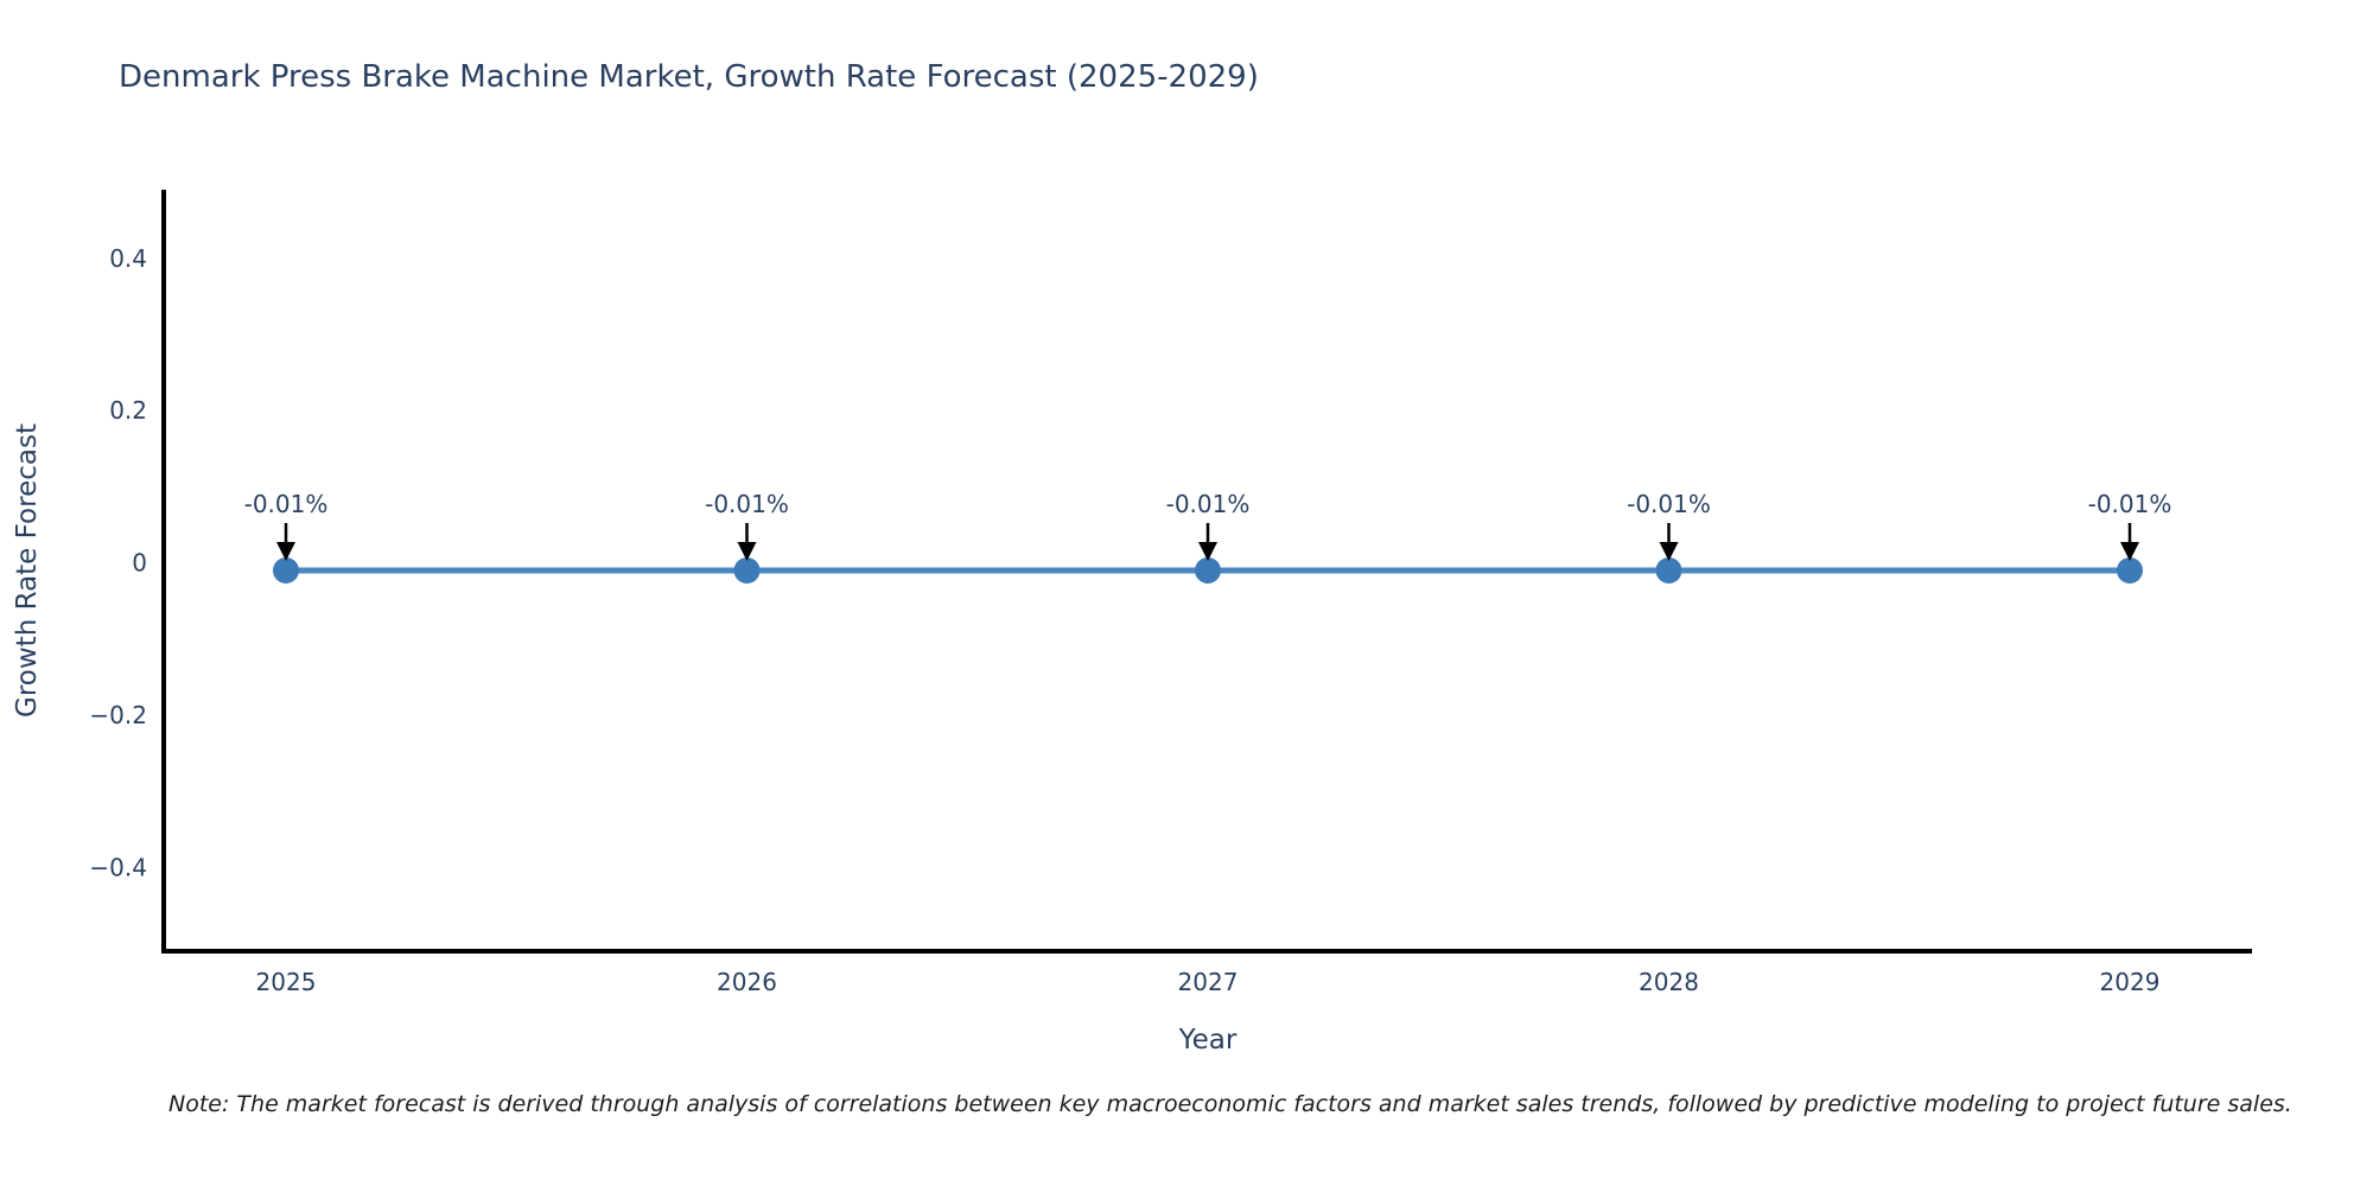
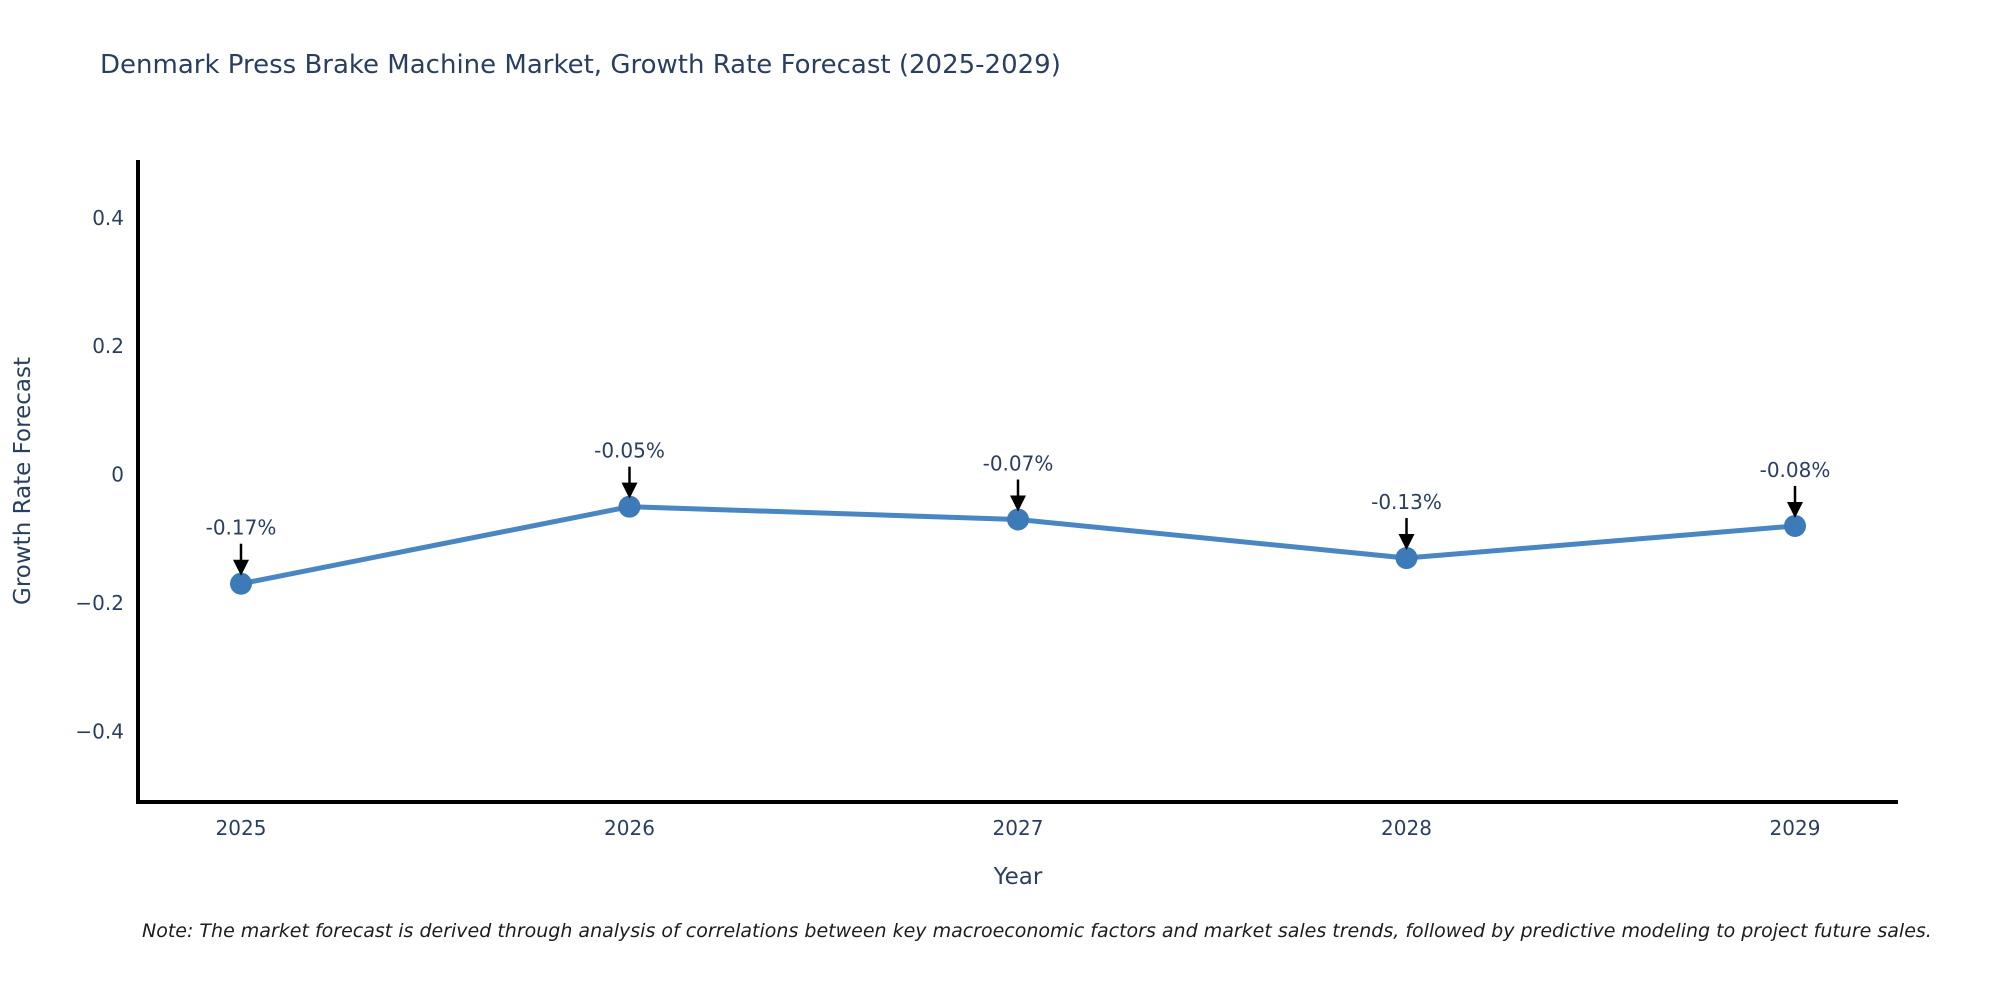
2025: -0.01% -> -0.17%
2026: -0.01% -> -0.05%
2027: -0.01% -> -0.07%
2028: -0.01% -> -0.13%
2029: -0.01% -> -0.08%
